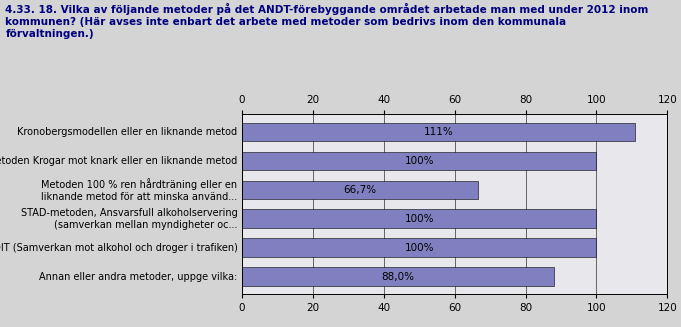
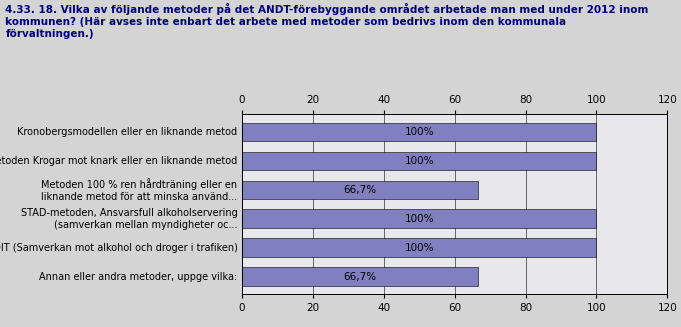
Kronobergsmodellen eller en liknande metod: 111% -> 100%
Annan eller andra metoder, uppge vilka:: 88,0% -> 66,7%
